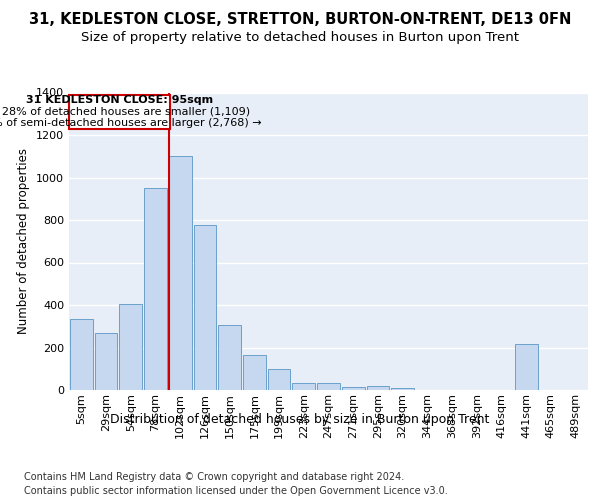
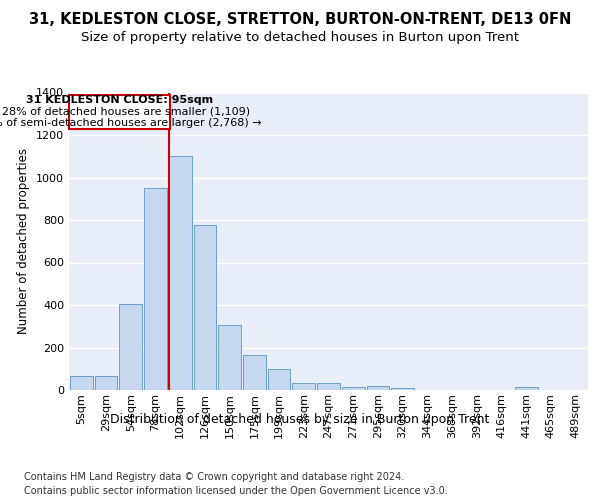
5sqm: 335 -> 65
29sqm: 270 -> 65
441sqm: 215 -> 15
